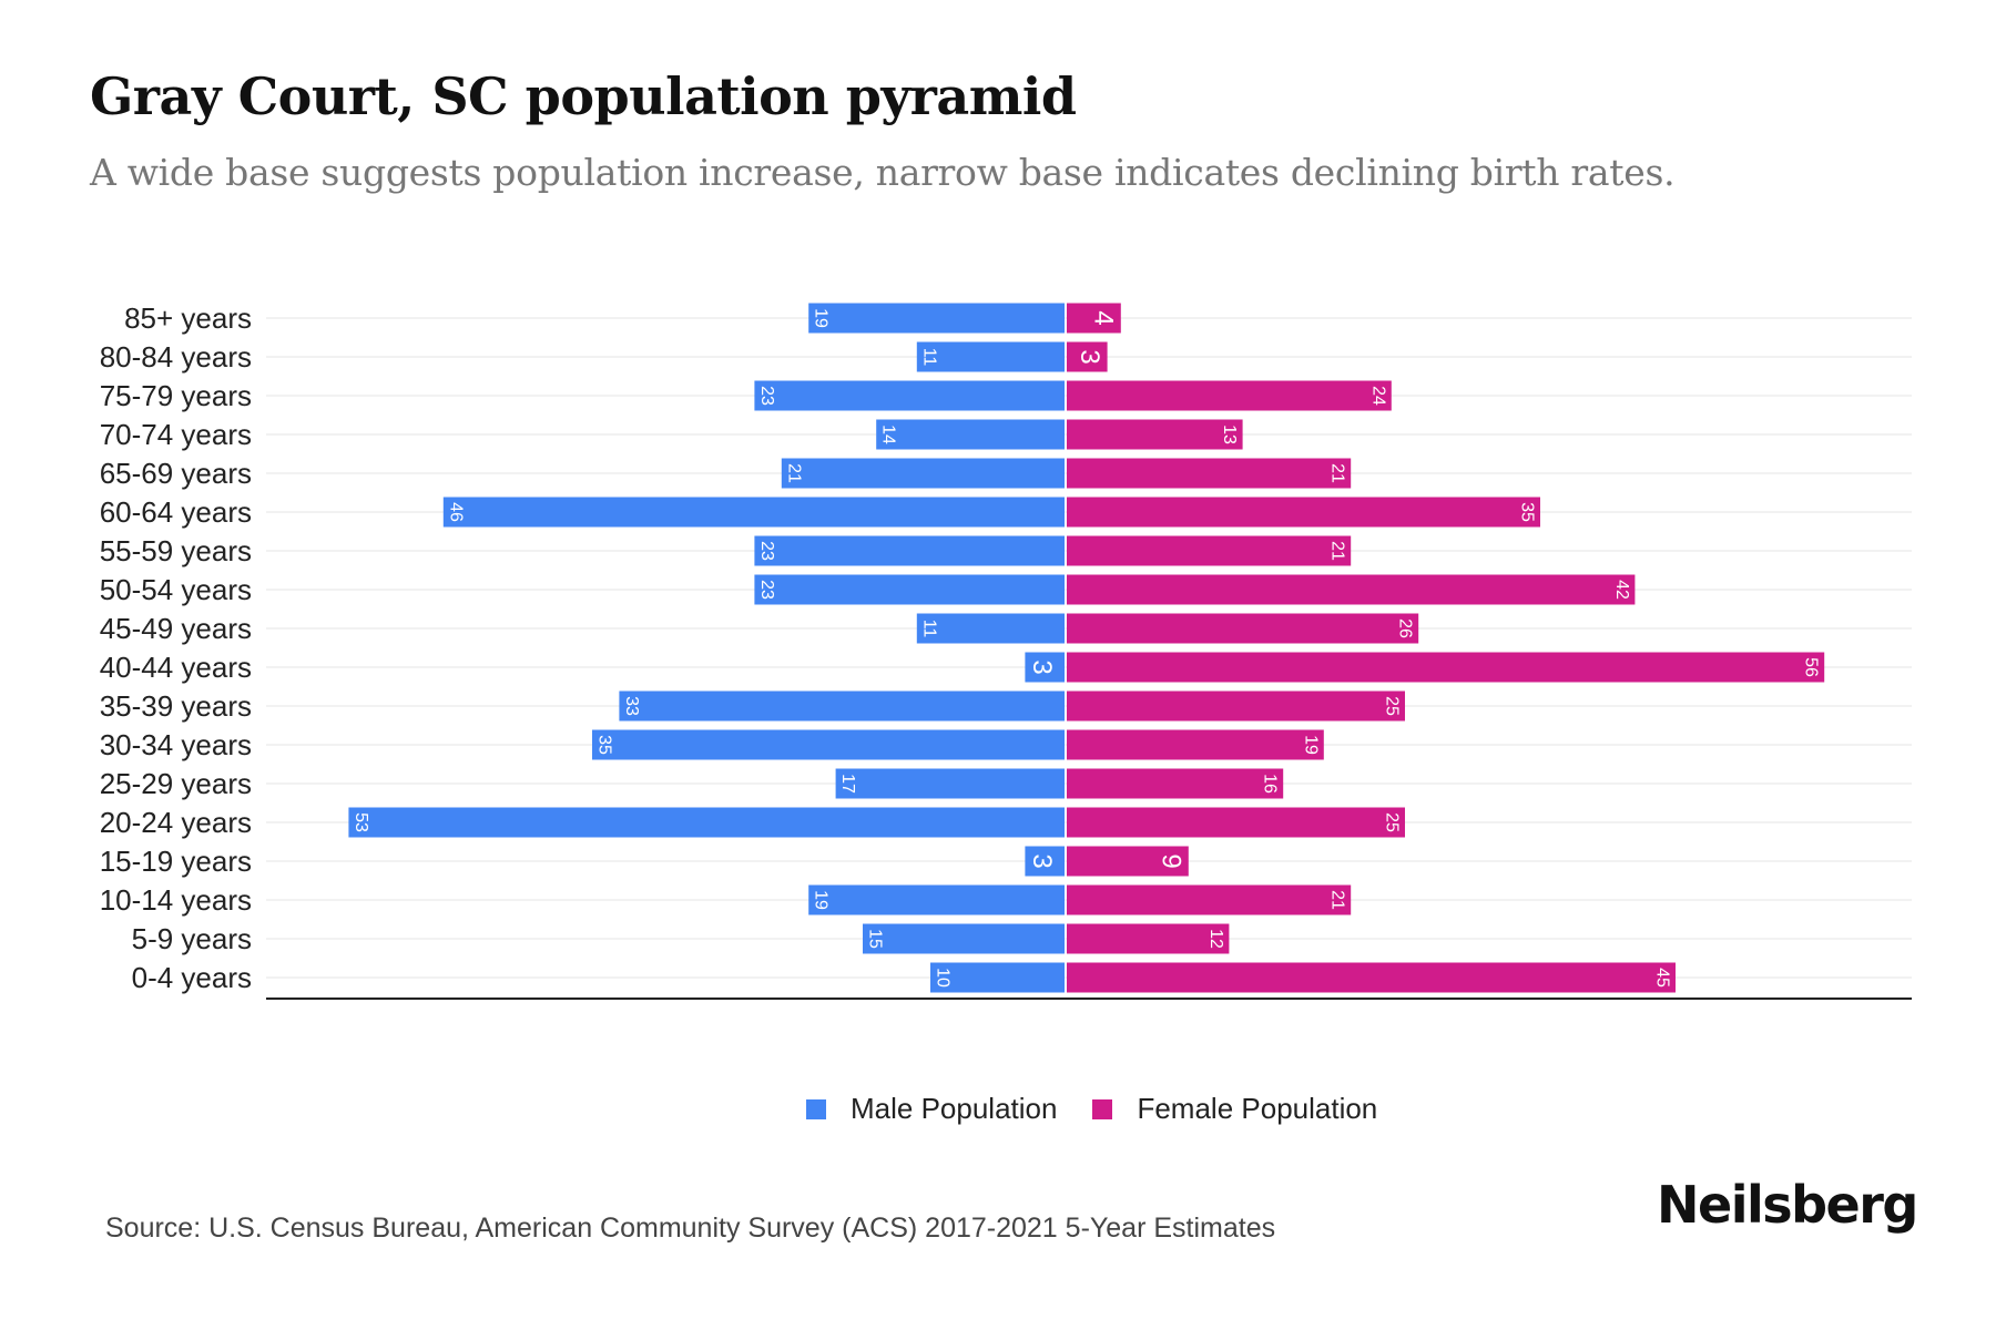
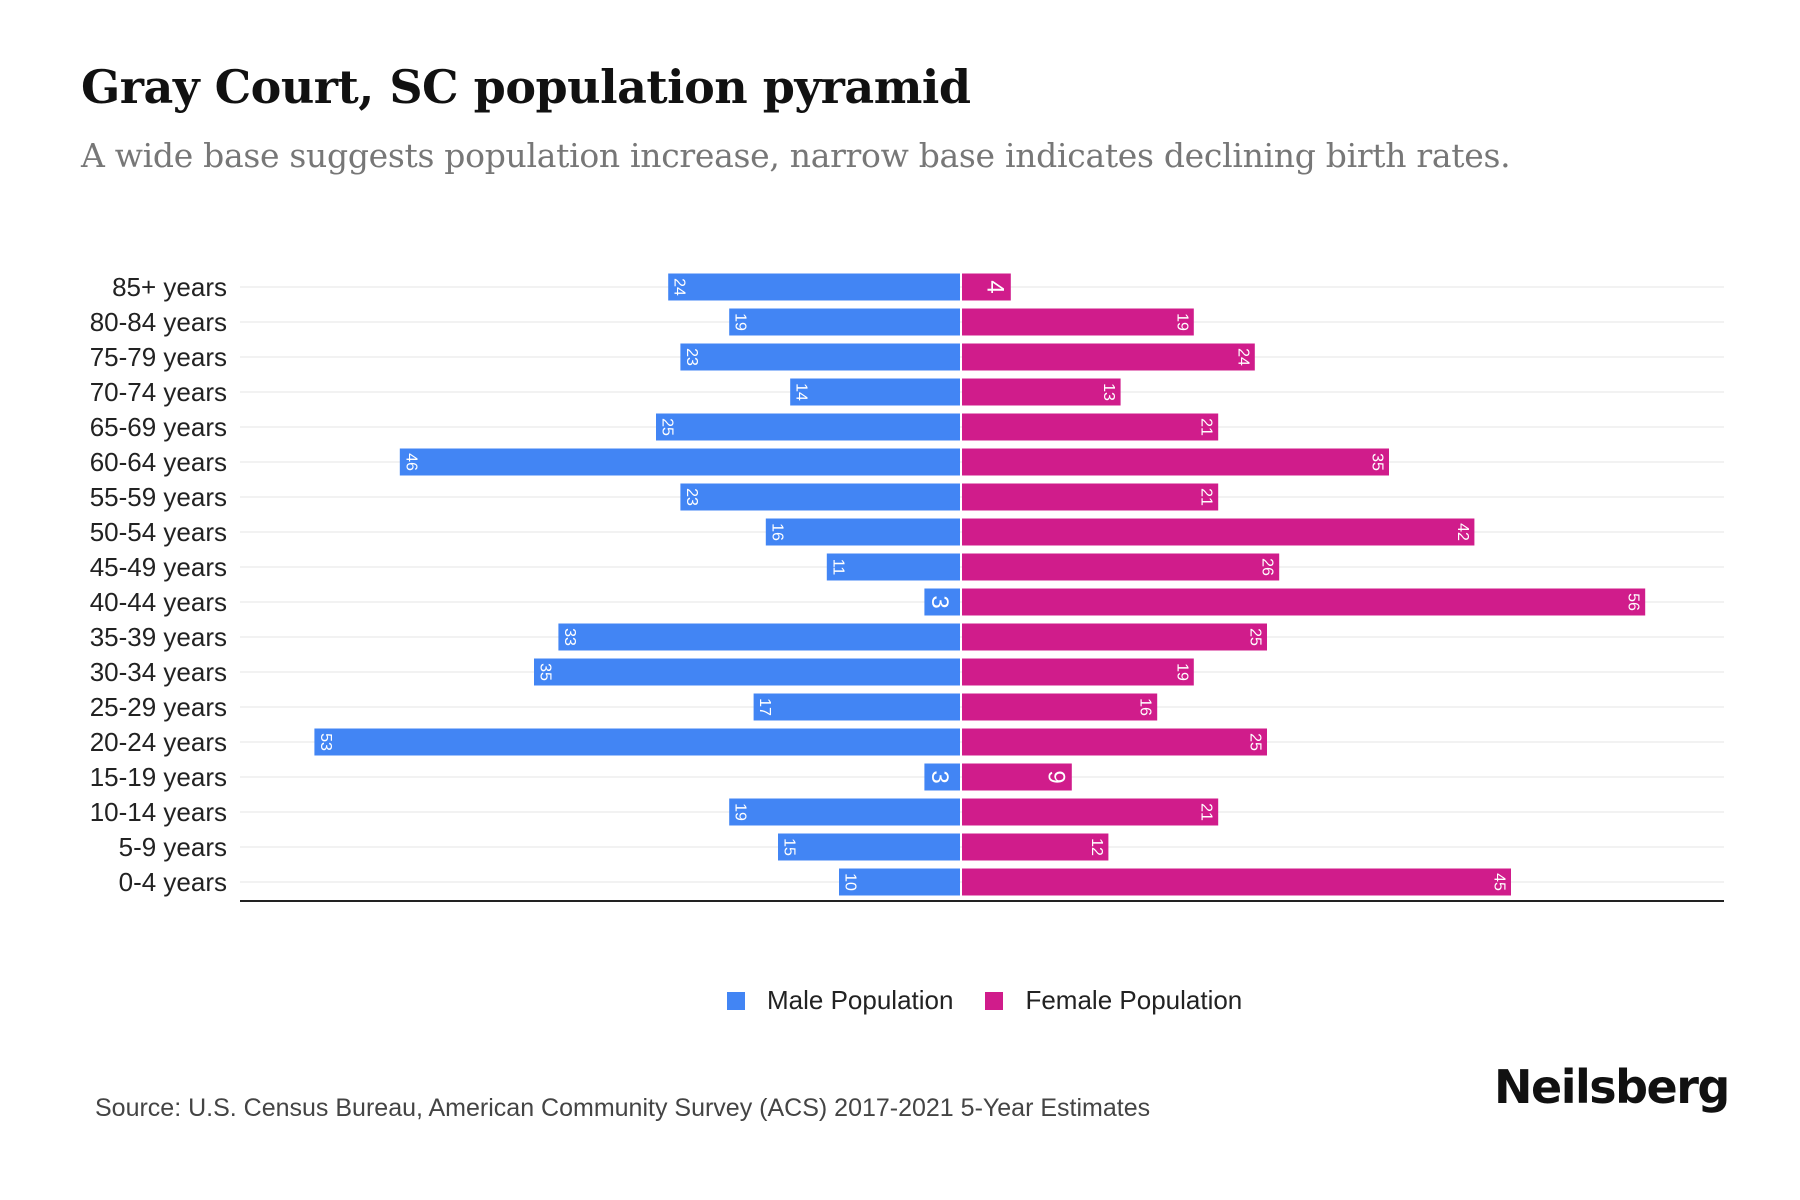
Male Population/85+ years: 19 -> 24
Male Population/80-84 years: 11 -> 19
Female Population/80-84 years: 3 -> 19
Male Population/65-69 years: 21 -> 25
Male Population/50-54 years: 23 -> 16
